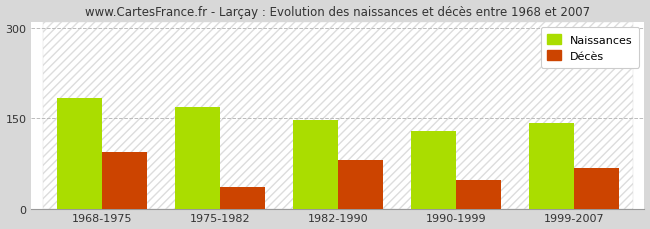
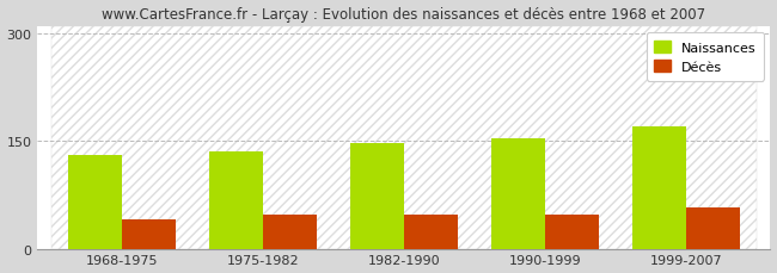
Naissances/1968-1975: 184 -> 130
Décès/1968-1975: 94 -> 40
Naissances/1975-1982: 168 -> 135
Décès/1975-1982: 36 -> 47
Décès/1982-1990: 80 -> 47
Naissances/1990-1999: 128 -> 154
Naissances/1999-2007: 142 -> 170
Décès/1999-2007: 68 -> 57
